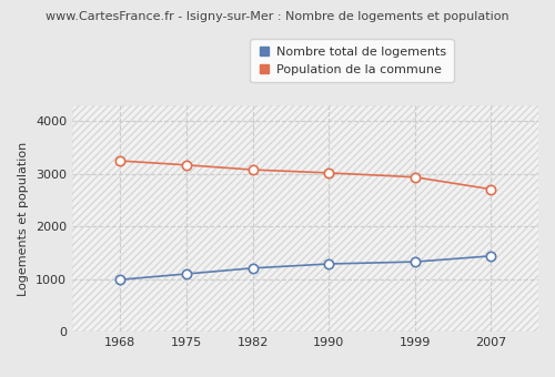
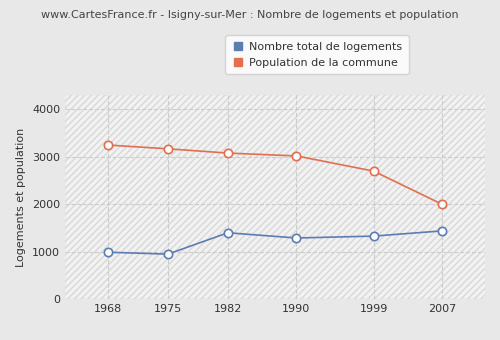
Nombre total de logements/1975: 1100 -> 950
Nombre total de logements/1982: 1210 -> 1400
Population de la commune/1999: 2940 -> 2700
Population de la commune/2007: 2710 -> 2000
